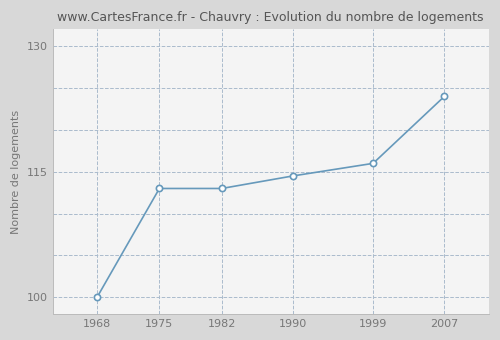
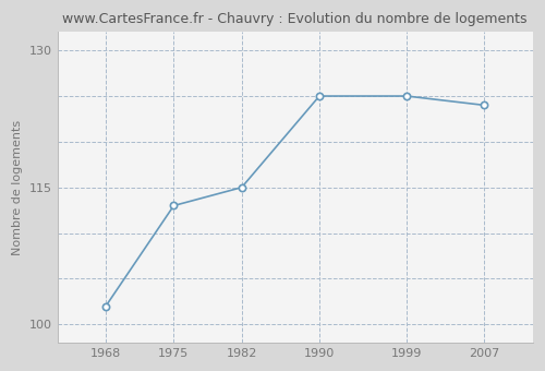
1968: 100.0 -> 102.0
1982: 113.0 -> 115.0
1990: 114.5 -> 125.0
1999: 116.0 -> 125.0
